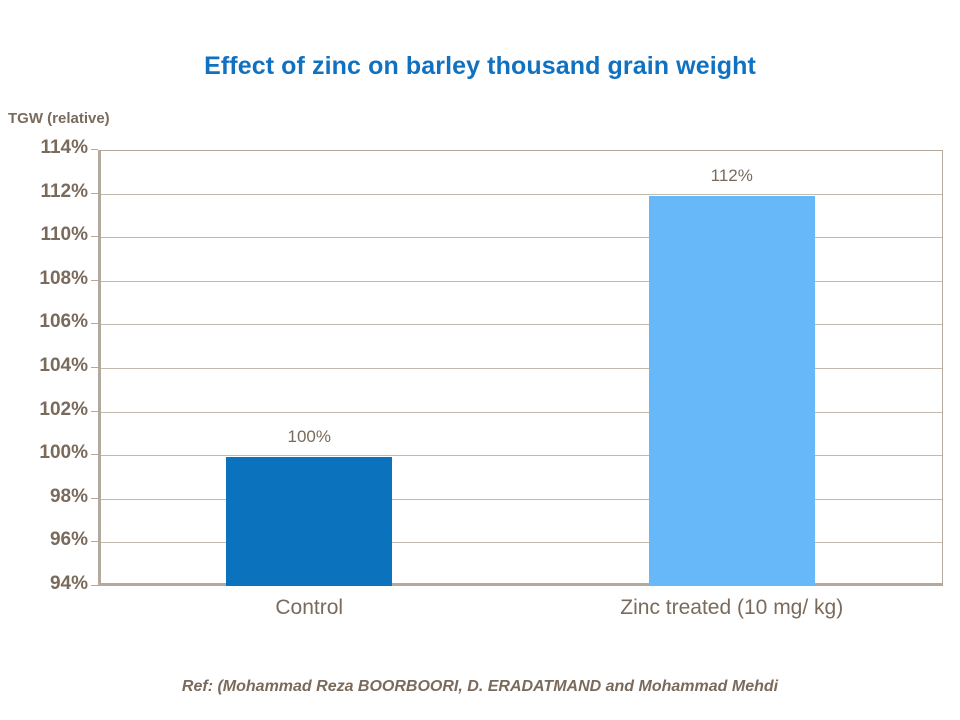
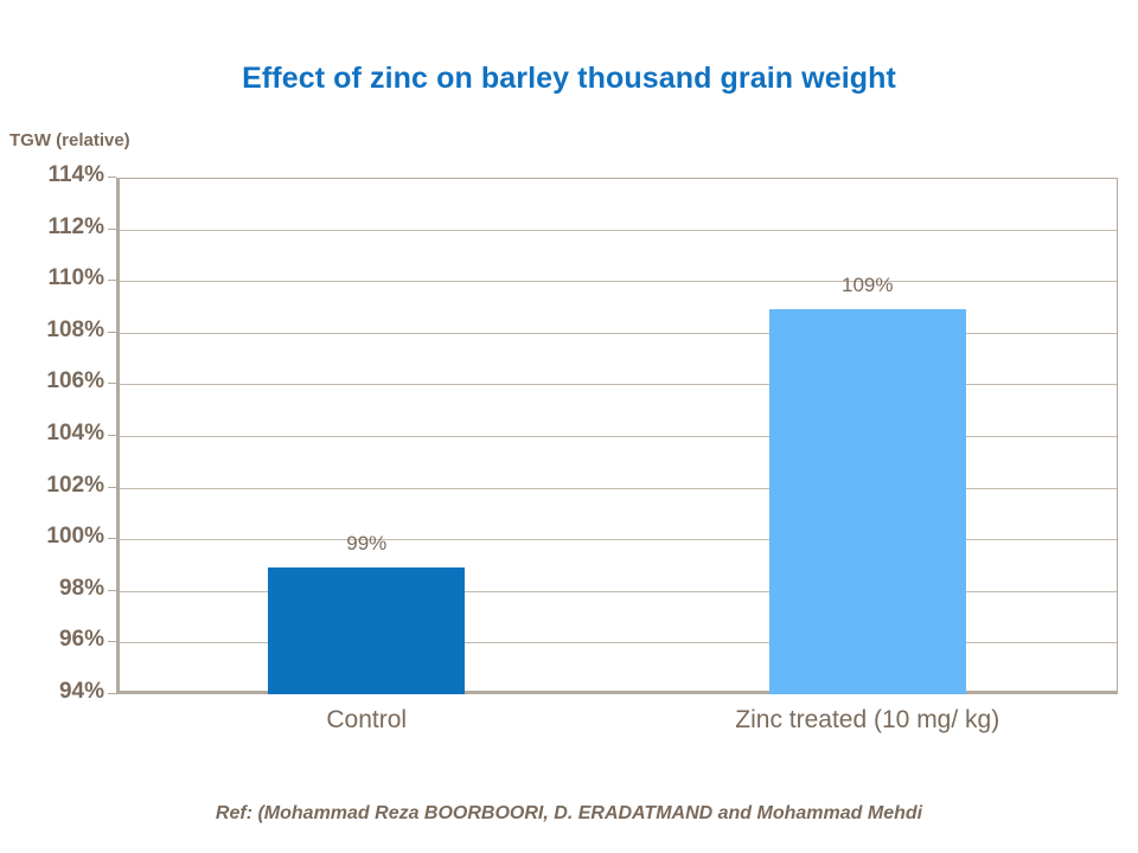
Control: 100% -> 99%
Zinc treated (10 mg/ kg): 112% -> 109%
